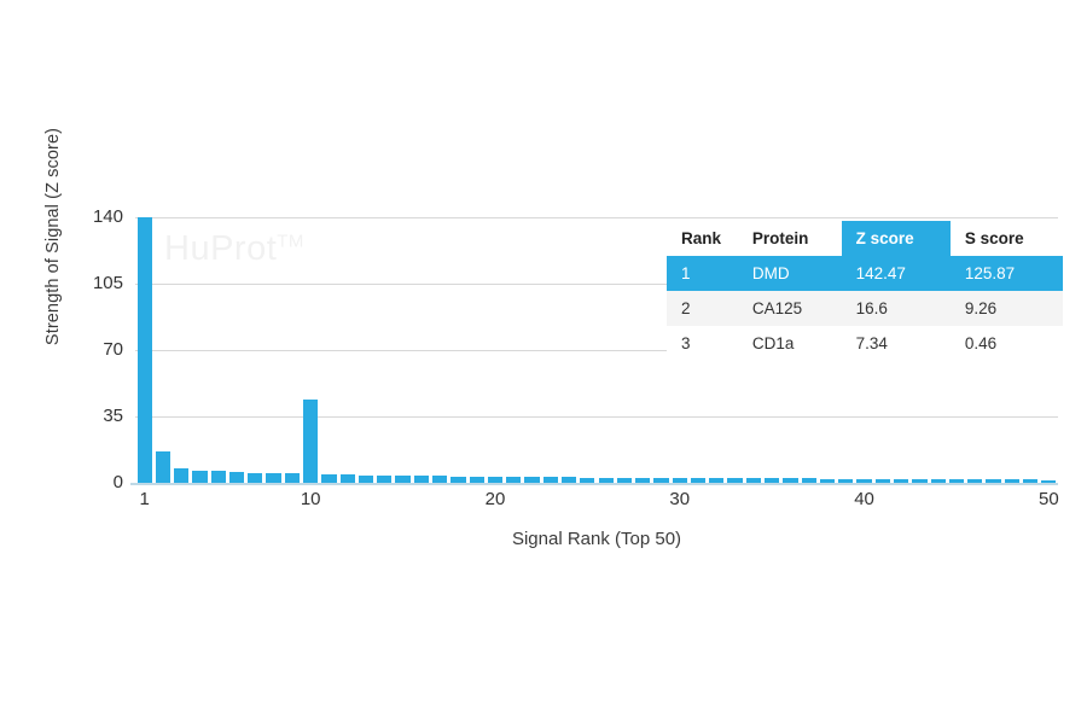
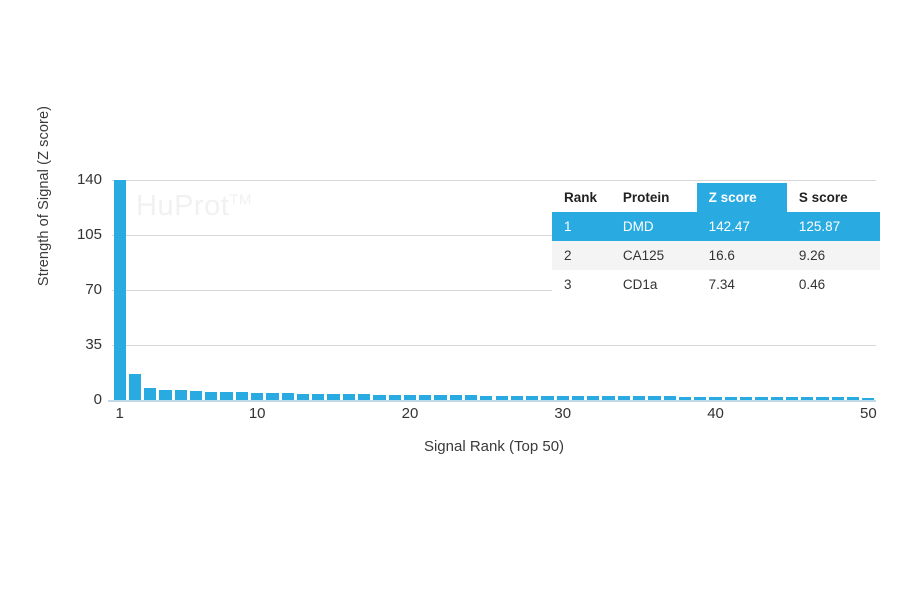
10: 44 -> 5
